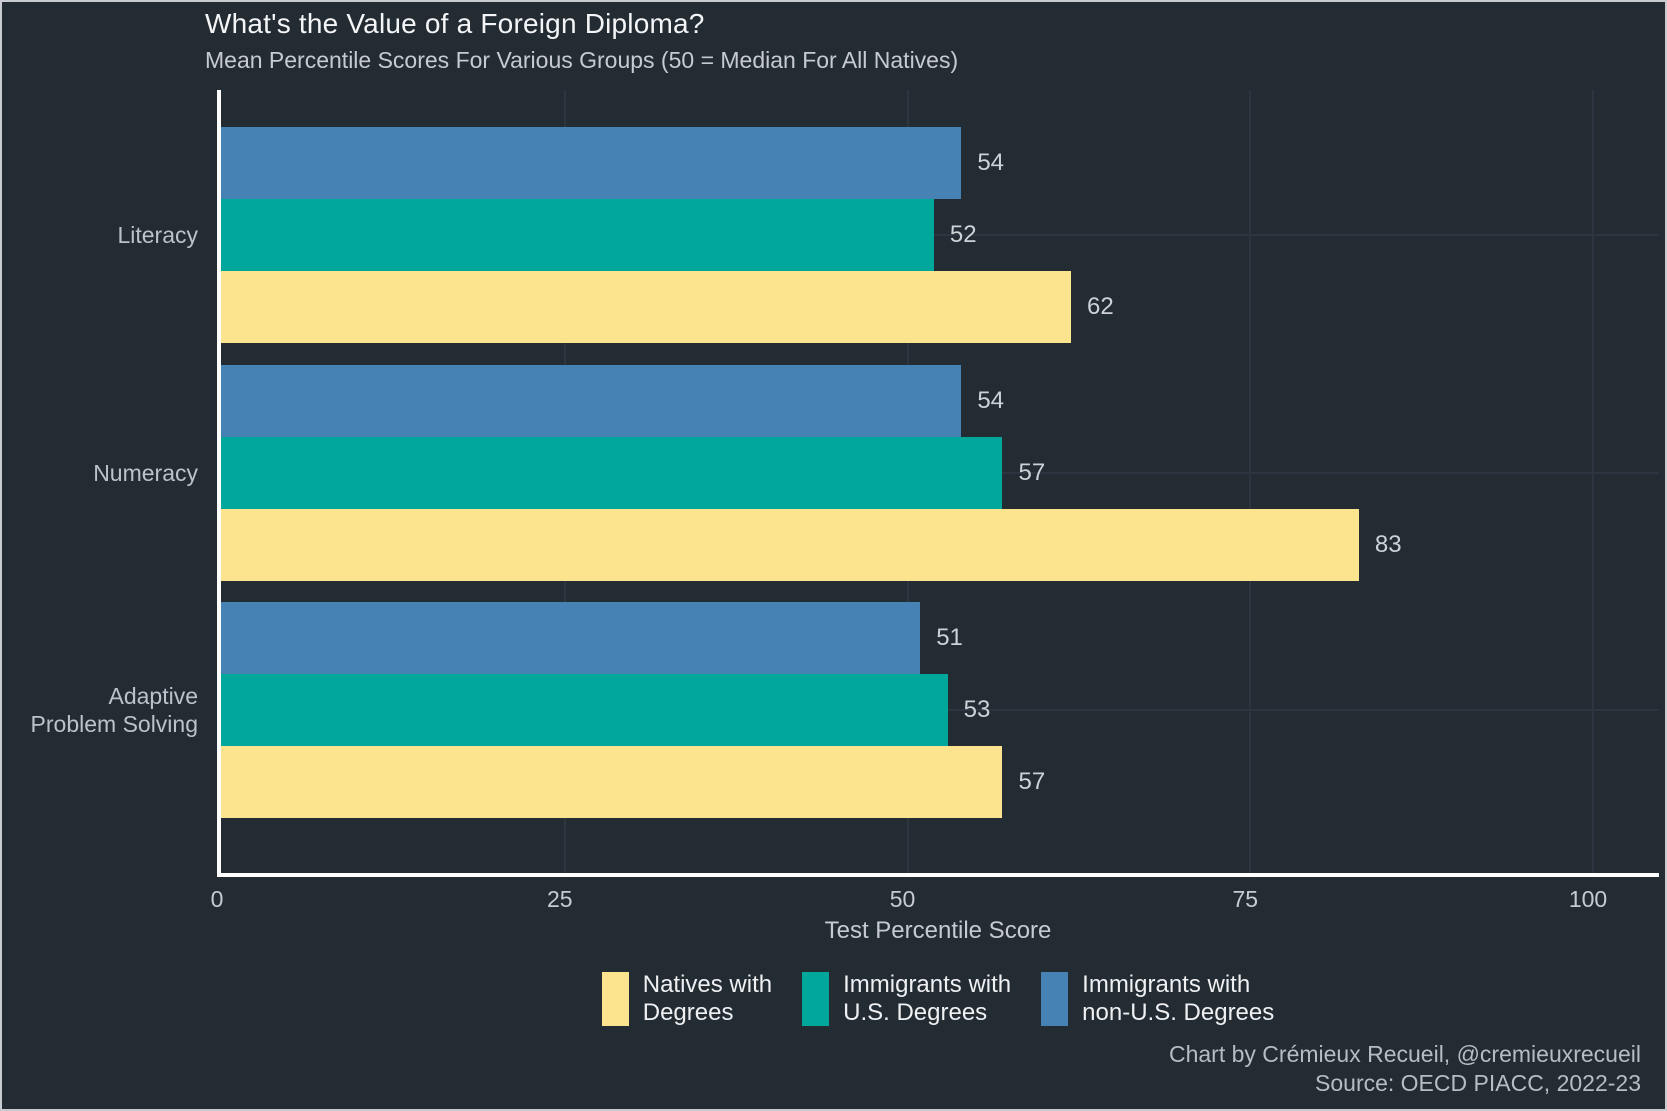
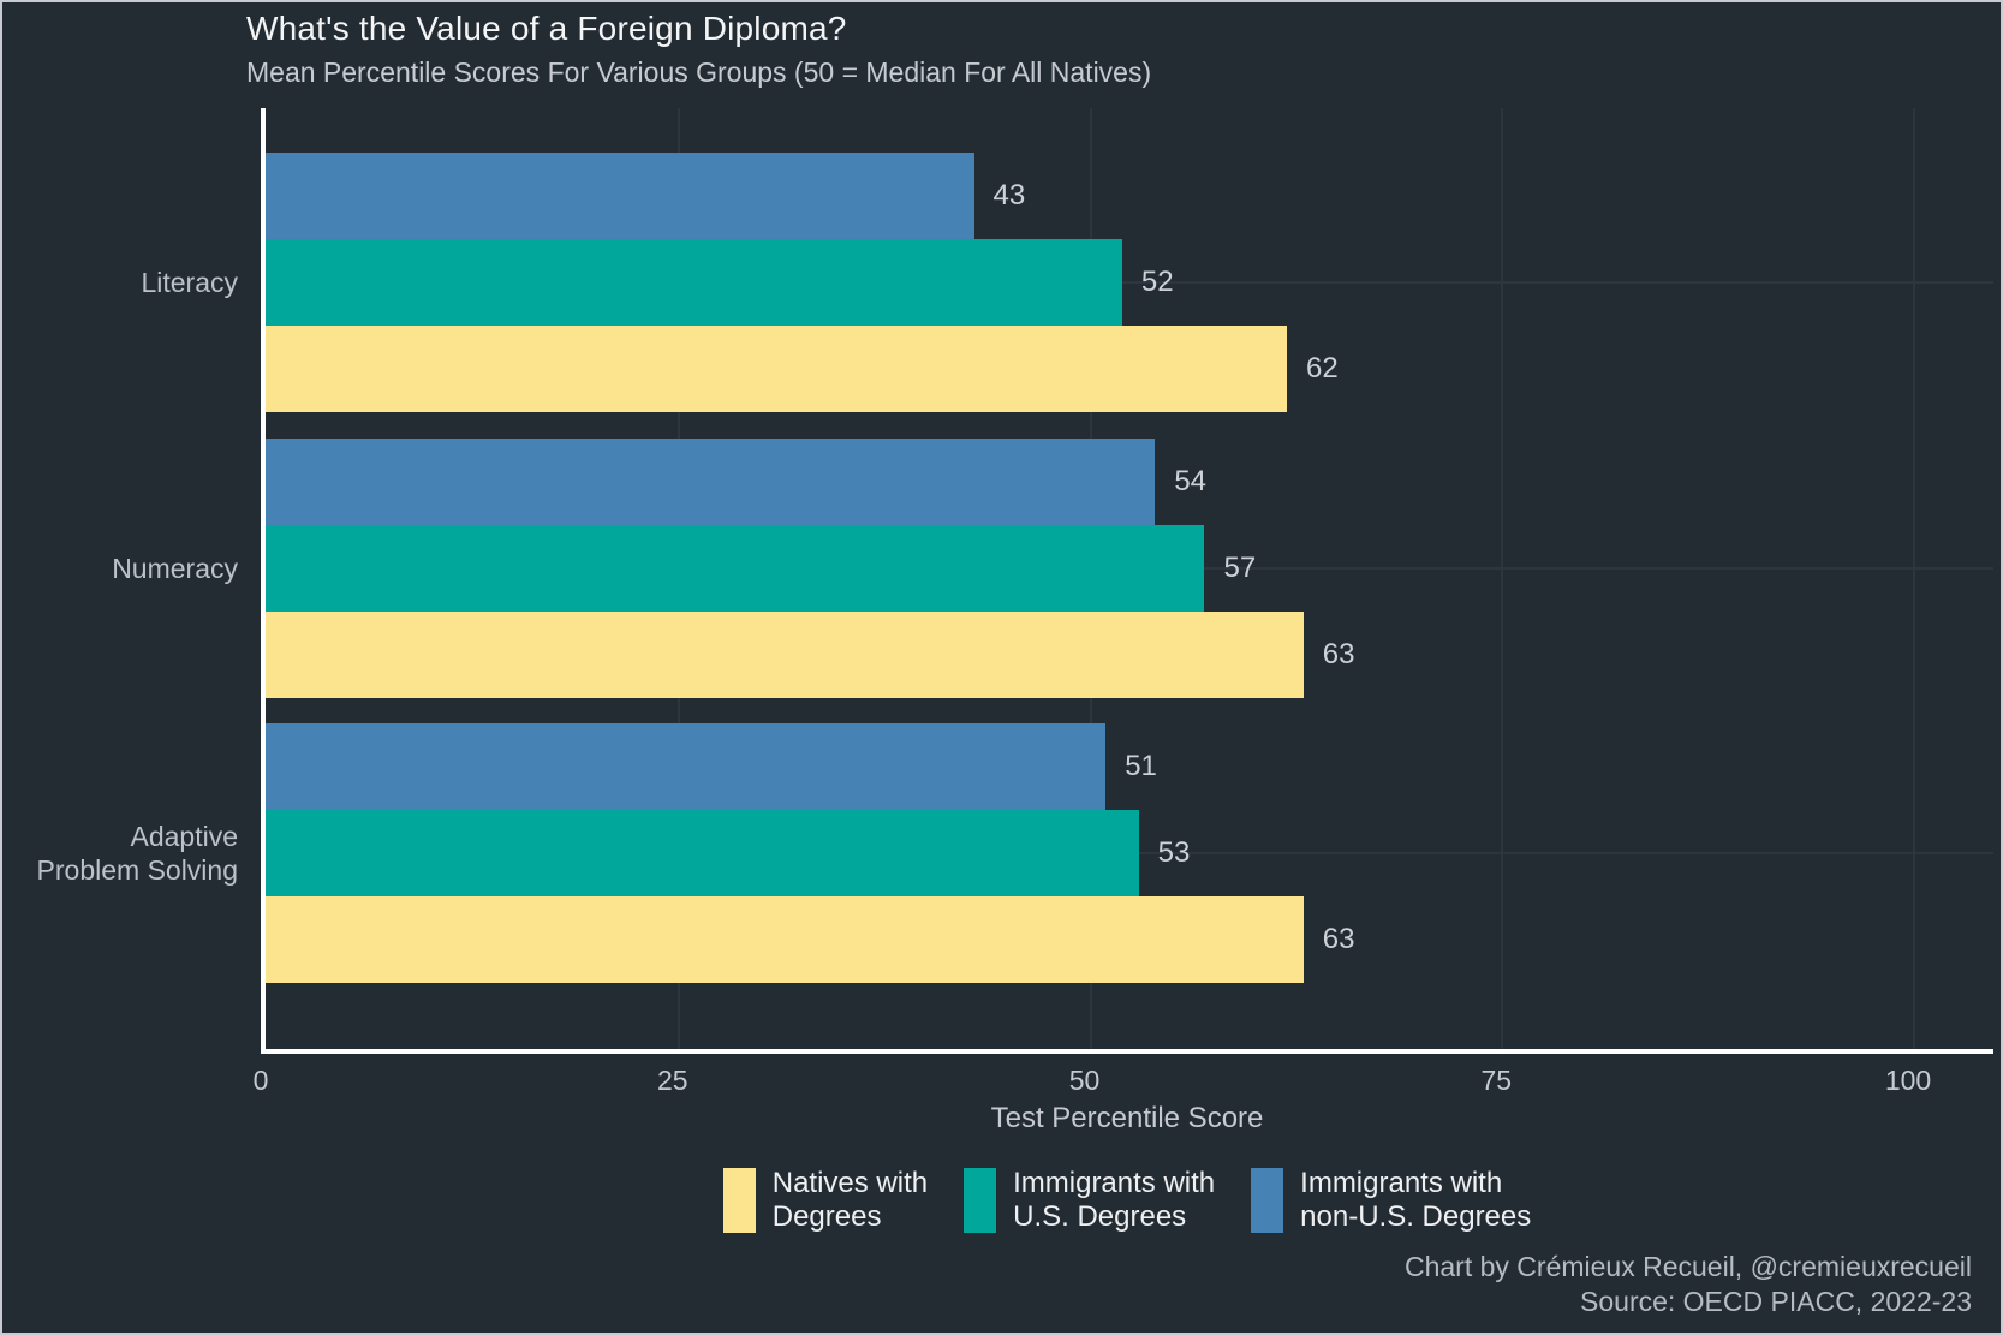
Immigrants with non-U.S. Degrees/Literacy: 54 -> 43
Natives with Degrees/Numeracy: 83 -> 63
Natives with Degrees/Adaptive Problem Solving: 57 -> 63
